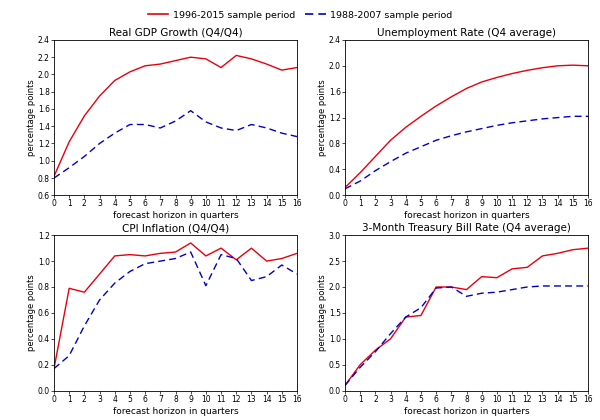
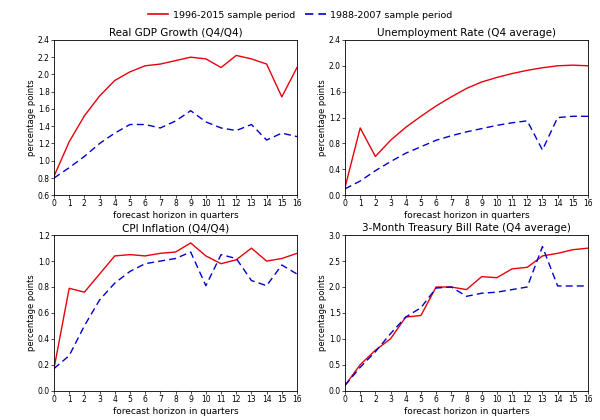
Real GDP Growth (Q4/Q4)/1988-2007 sample period/14: 1.38 -> 1.24
Real GDP Growth (Q4/Q4)/1996-2015 sample period/15: 2.05 -> 1.74
Unemployment Rate (Q4 average)/1996-2015 sample period/1: 0.35 -> 1.04
Unemployment Rate (Q4 average)/1988-2007 sample period/13: 1.18 -> 0.70
CPI Inflation (Q4/Q4)/1996-2015 sample period/11: 1.10 -> 0.98
CPI Inflation (Q4/Q4)/1988-2007 sample period/14: 0.88 -> 0.81
3-Month Treasury Bill Rate (Q4 average)/1988-2007 sample period/13: 2.02 -> 2.78
